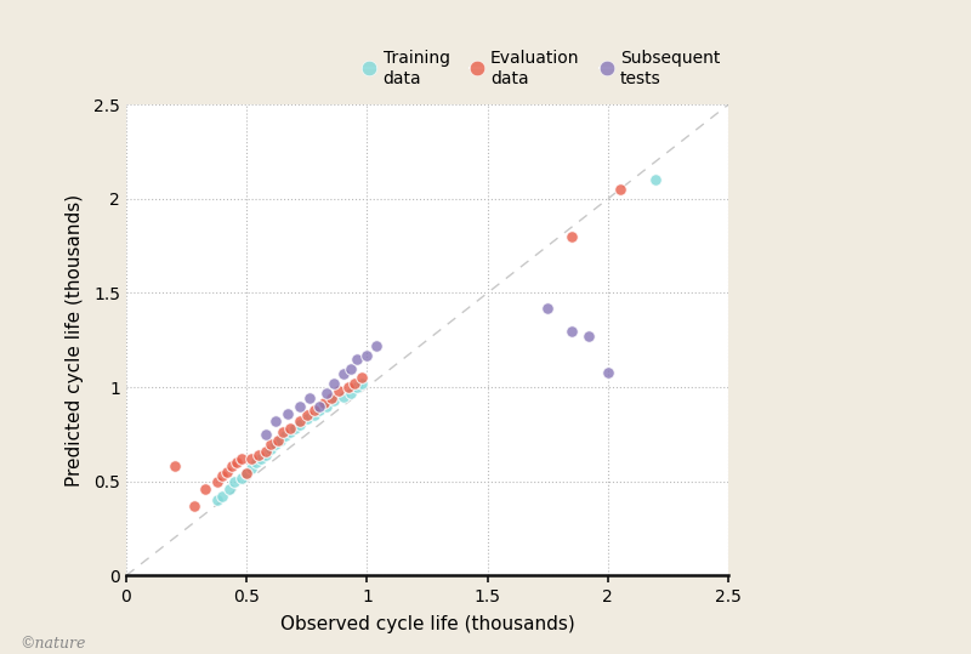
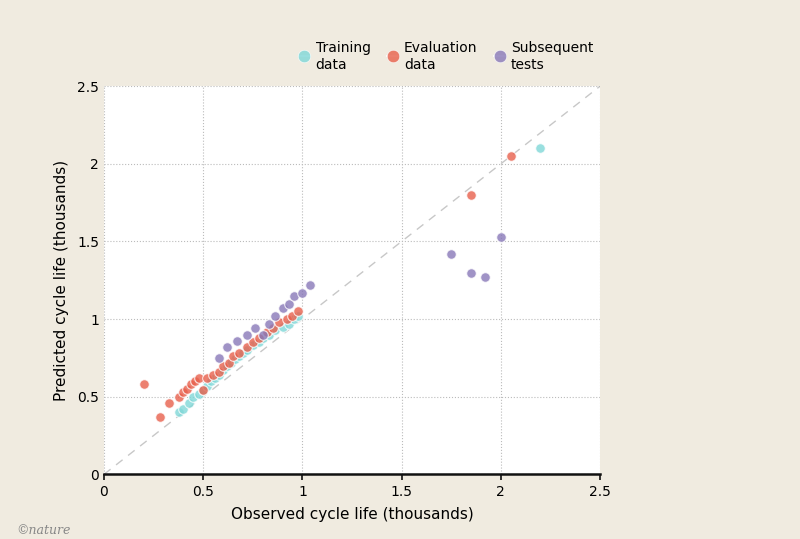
Subsequent tests/2: 1.08 -> 1.53
